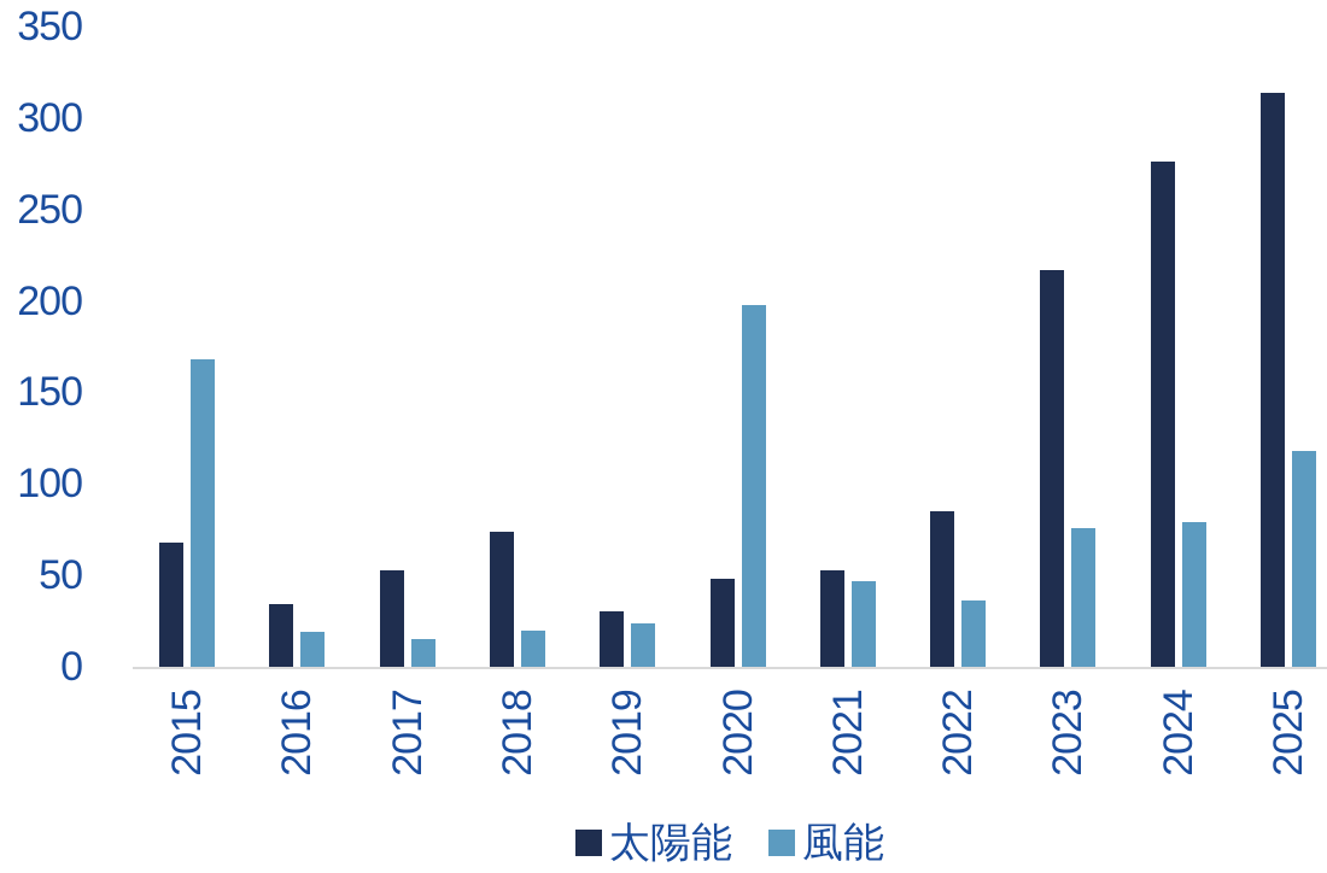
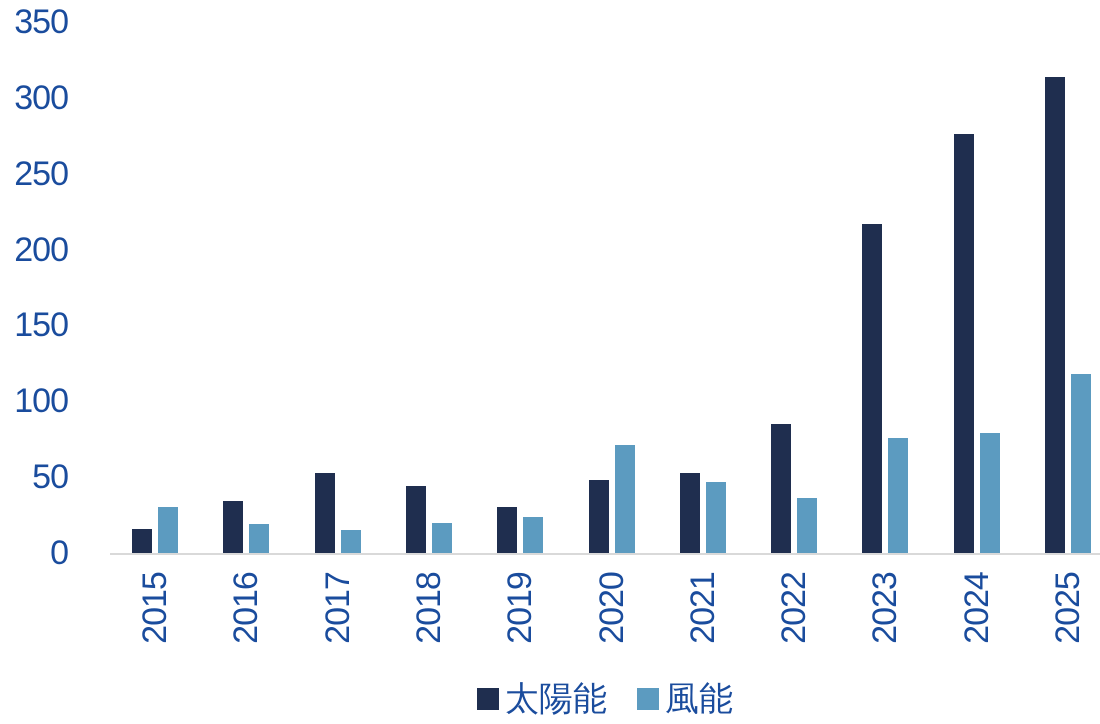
太陽能/2015: 68 -> 16
風能/2015: 168 -> 30
太陽能/2018: 74 -> 44
風能/2020: 198 -> 71
